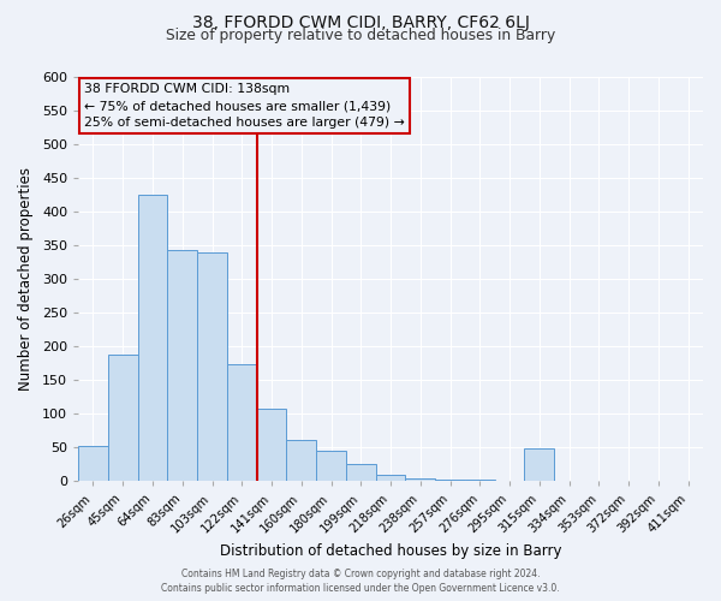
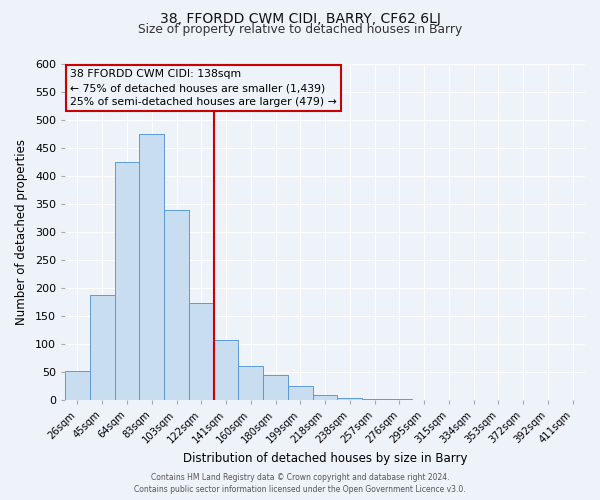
83sqm: 344 -> 475
315sqm: 48 -> 1
